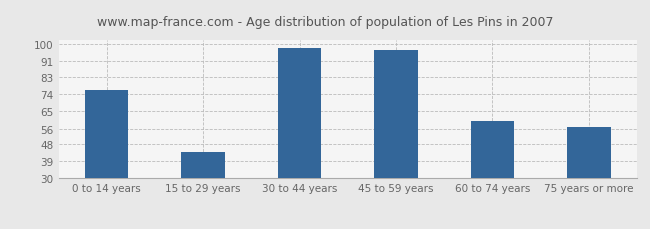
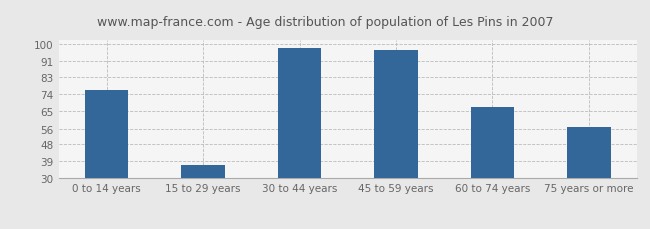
15 to 29 years: 44 -> 37
60 to 74 years: 60 -> 67
